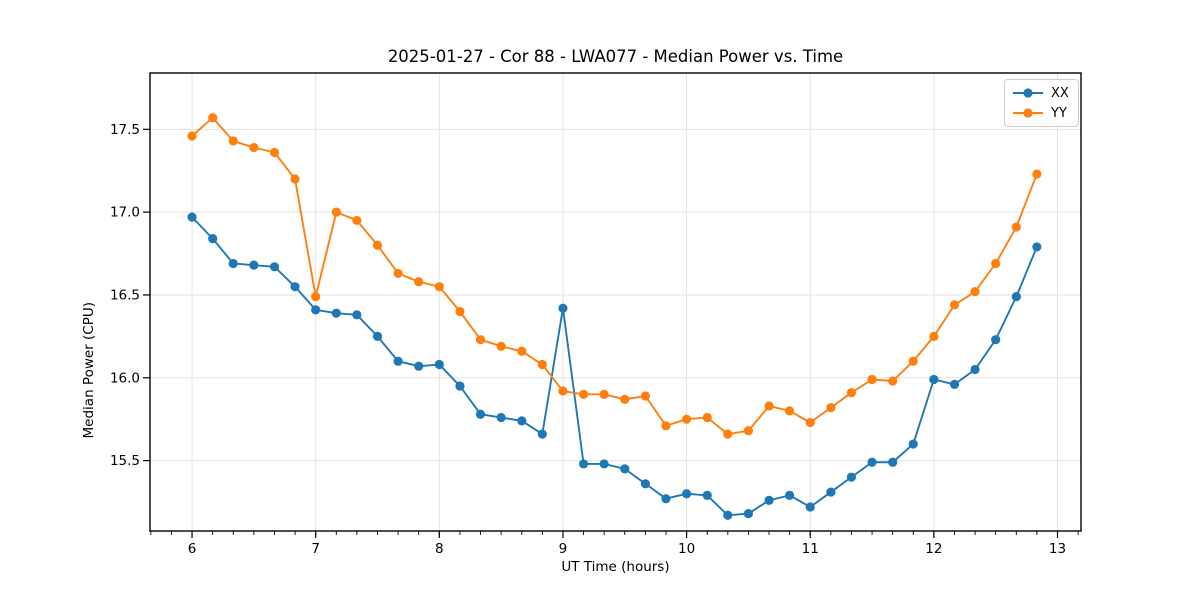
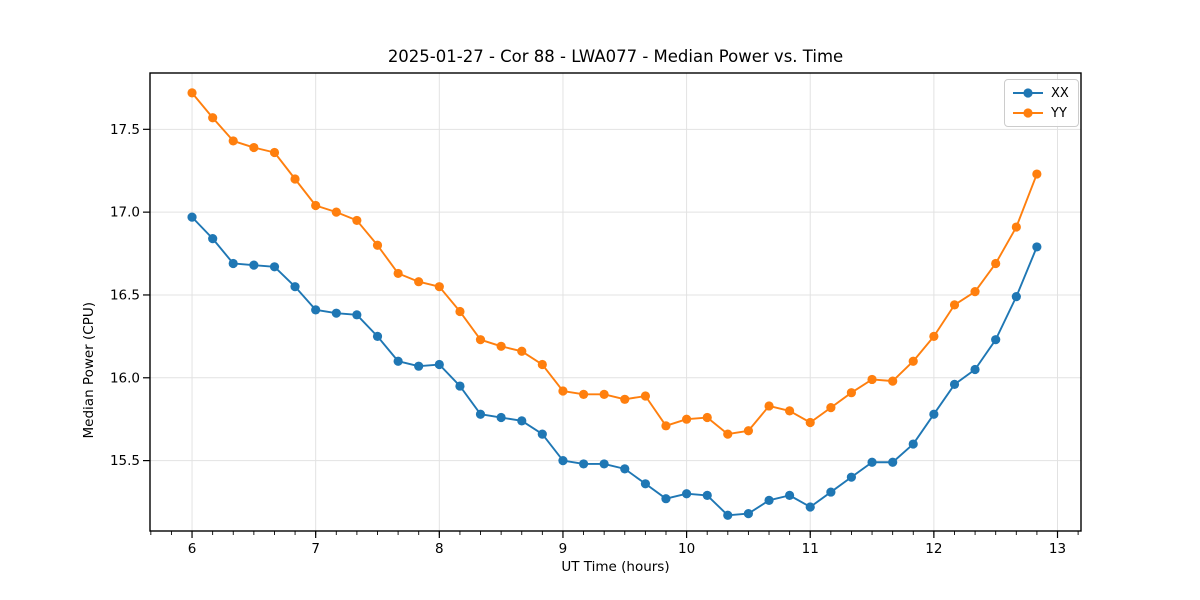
YY/6: 17.46 -> 17.72
YY/7: 16.49 -> 17.04
XX/9: 16.42 -> 15.50
XX/12: 15.99 -> 15.78
